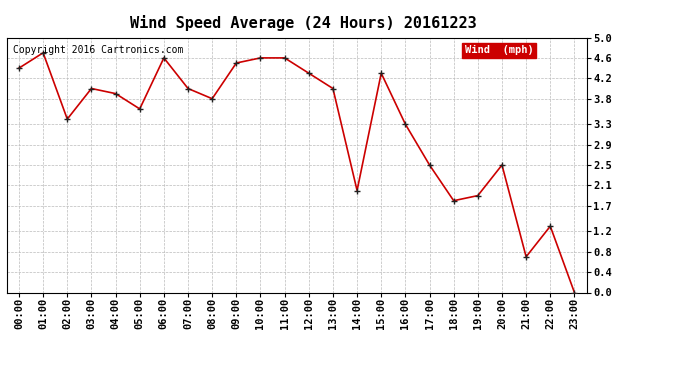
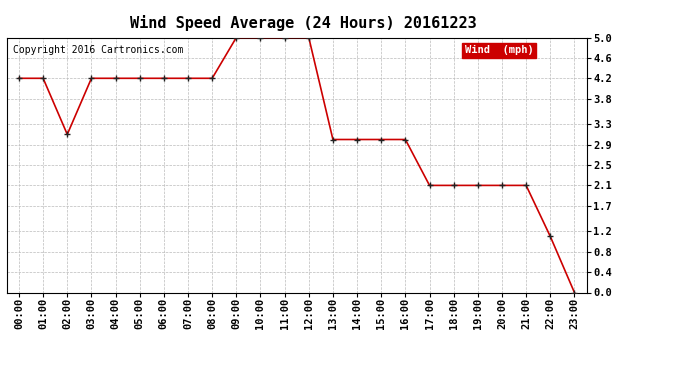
00:00: 4.4 -> 4.2
01:00: 4.7 -> 4.2
02:00: 3.4 -> 3.1
03:00: 4.0 -> 4.2
04:00: 3.9 -> 4.2
05:00: 3.6 -> 4.2
06:00: 4.6 -> 4.2
07:00: 4.0 -> 4.2
08:00: 3.8 -> 4.2
09:00: 4.5 -> 5.0
10:00: 4.6 -> 5.0
11:00: 4.6 -> 5.0
12:00: 4.3 -> 5.0
13:00: 4.0 -> 3.0
14:00: 2.0 -> 3.0
15:00: 4.3 -> 3.0
16:00: 3.3 -> 3.0
17:00: 2.5 -> 2.1
18:00: 1.8 -> 2.1
19:00: 1.9 -> 2.1
20:00: 2.5 -> 2.1
21:00: 0.7 -> 2.1
22:00: 1.3 -> 1.1
